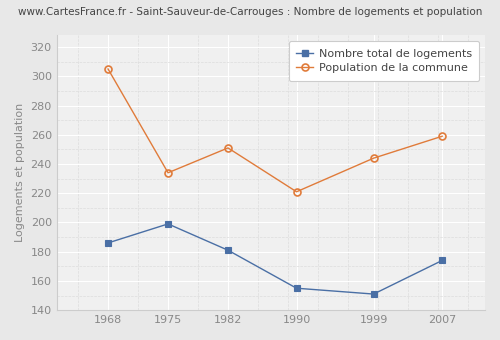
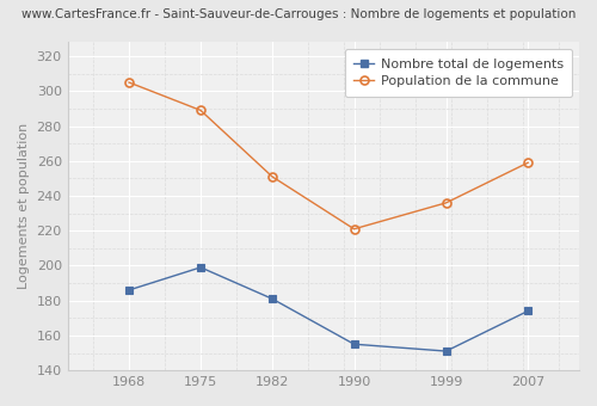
Population de la commune/1975: 234 -> 289
Population de la commune/1999: 244 -> 236
